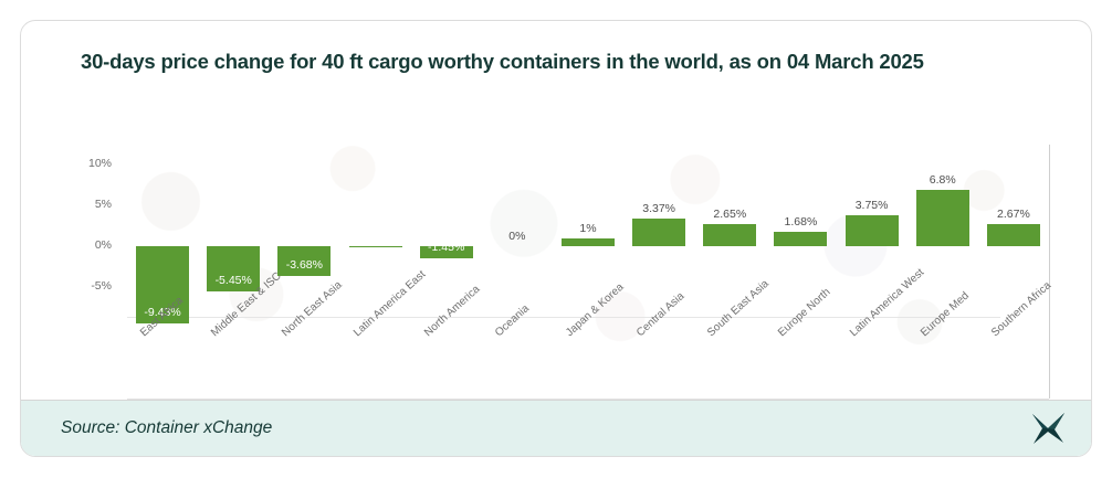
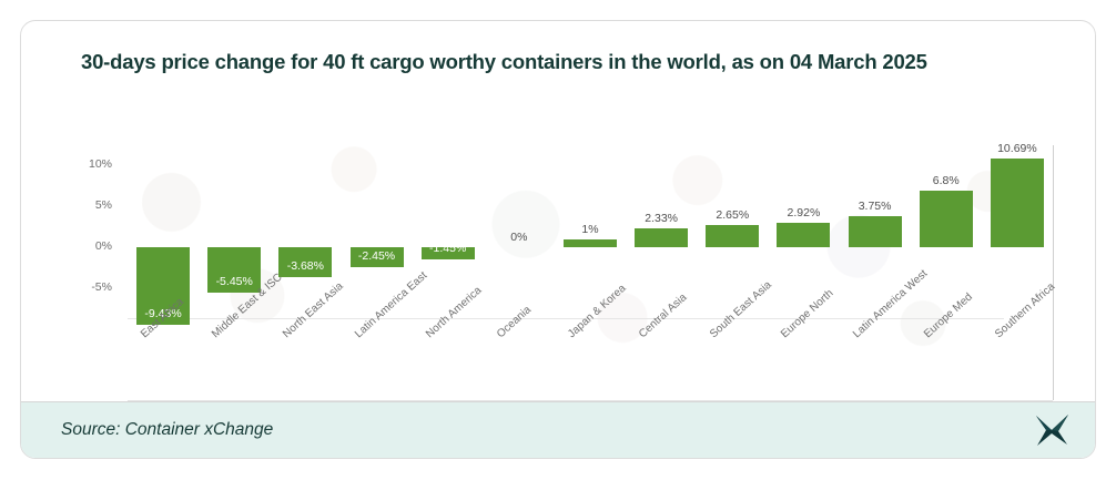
Latin America East: -0.12% -> -2.45%
Central Asia: 3.37% -> 2.33%
Europe North: 1.68% -> 2.92%
Southern Africa: 2.67% -> 10.69%
